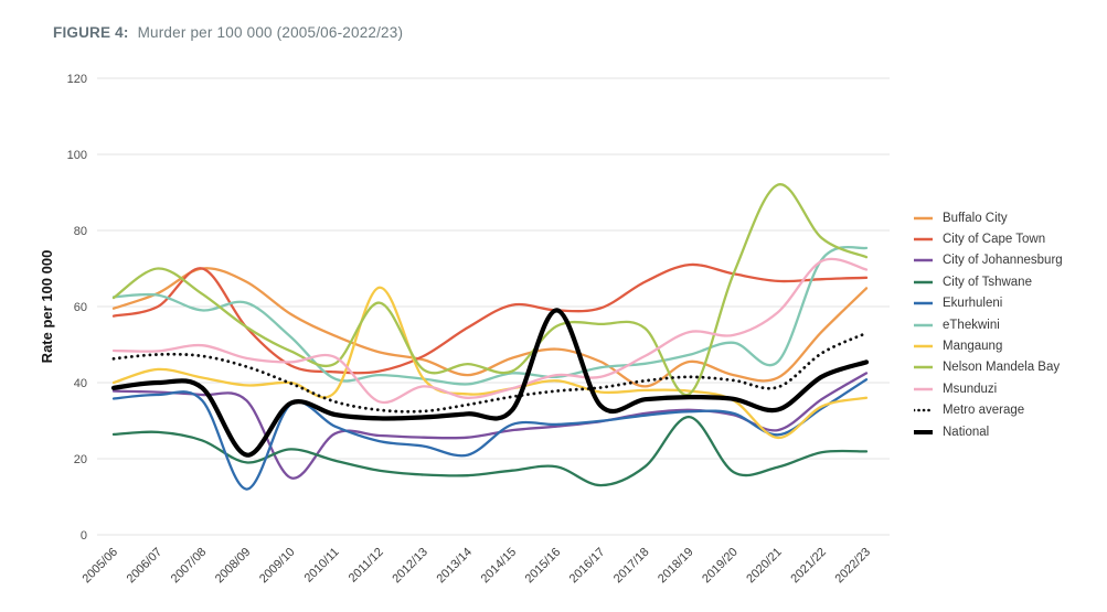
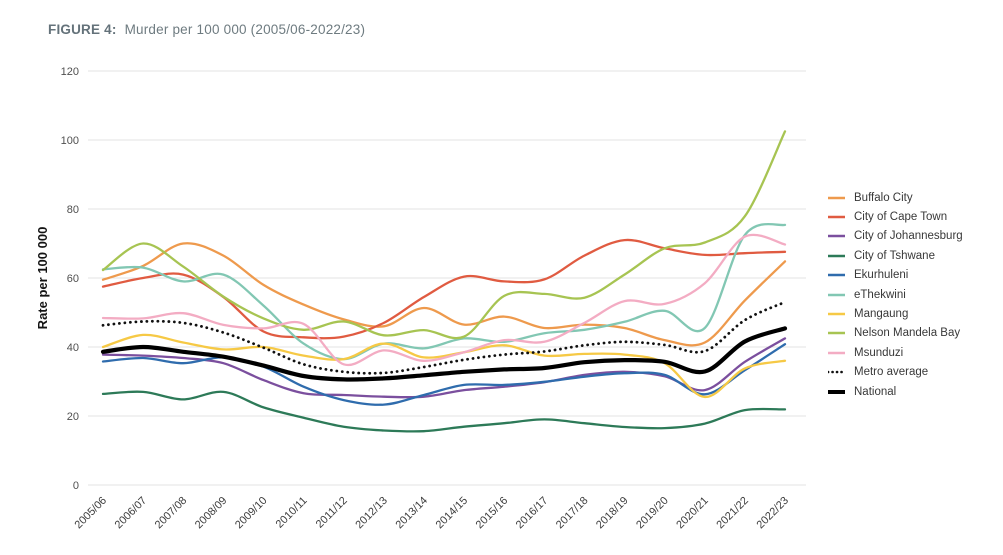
City of Cape Town/2007/08: 70 -> 61
City of Tshwane/2008/09: 19 -> 27
Ekurhuleni/2008/09: 12 -> 37
National/2008/09: 21 -> 37
City of Johannesburg/2009/10: 15 -> 30
eThekwini/2011/12: 42 -> 36
Mangaung/2011/12: 65 -> 36
Nelson Mandela Bay/2011/12: 61 -> 47
Buffalo City/2013/14: 42 -> 51
Ekurhuleni/2013/14: 21 -> 26
National/2015/16: 59 -> 34
City of Tshwane/2016/17: 13 -> 19
Buffalo City/2017/18: 39 -> 46
City of Tshwane/2018/19: 31 -> 17
Nelson Mandela Bay/2018/19: 37 -> 61
Nelson Mandela Bay/2020/21: 92 -> 70
Nelson Mandela Bay/2022/23: 73 -> 102
